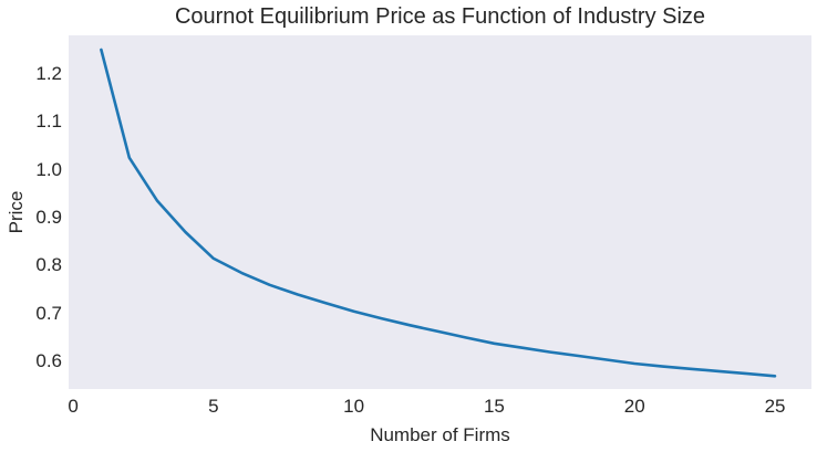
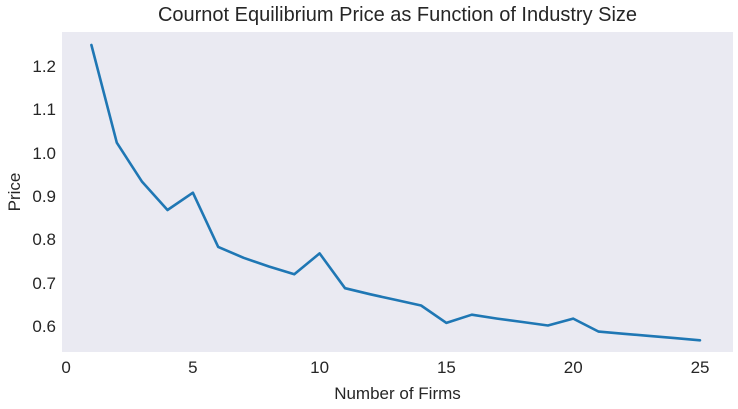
5: 0.81 -> 0.91
10: 0.70 -> 0.77
15: 0.64 -> 0.61
20: 0.60 -> 0.62
